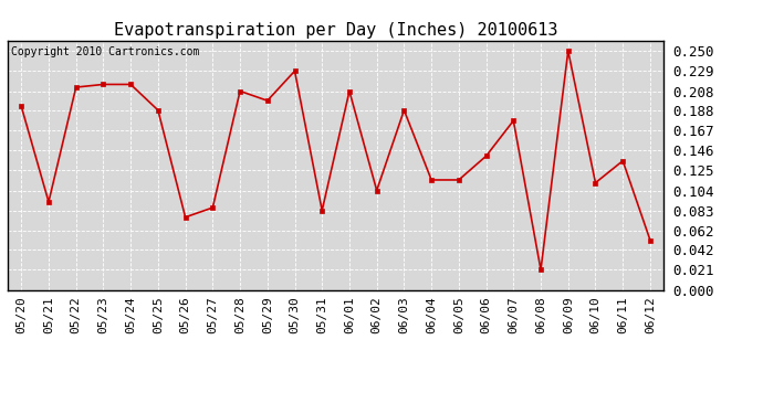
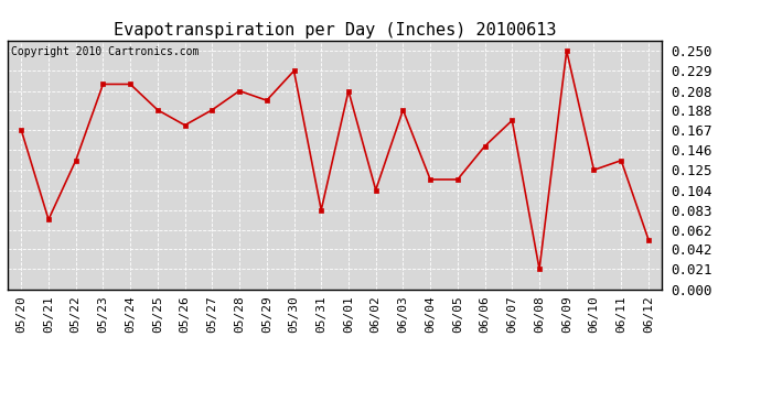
05/20: 0.192 -> 0.167
05/21: 0.092 -> 0.073
05/22: 0.212 -> 0.135
05/26: 0.076 -> 0.172
05/27: 0.086 -> 0.188
06/06: 0.140 -> 0.150
06/10: 0.112 -> 0.125
